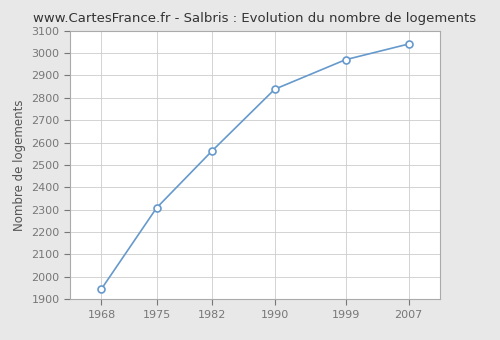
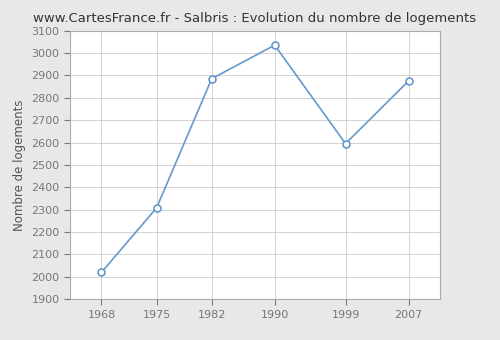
1968: 1946 -> 2020
1982: 2561 -> 2885
1990: 2838 -> 3035
1999: 2970 -> 2595
2007: 3040 -> 2875
